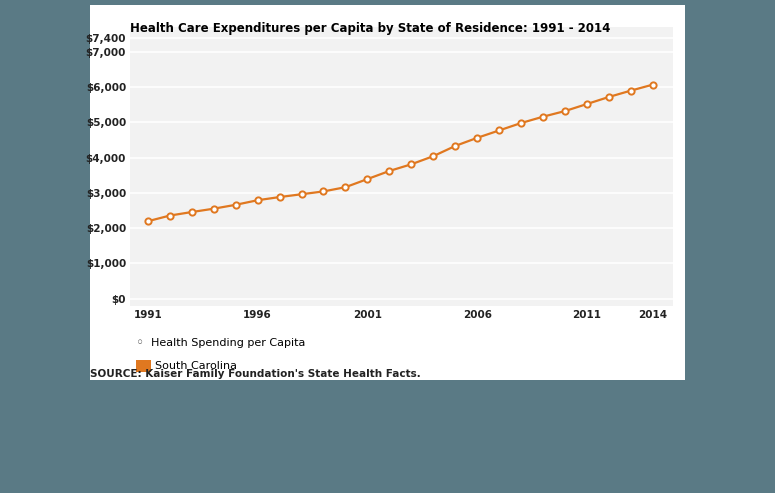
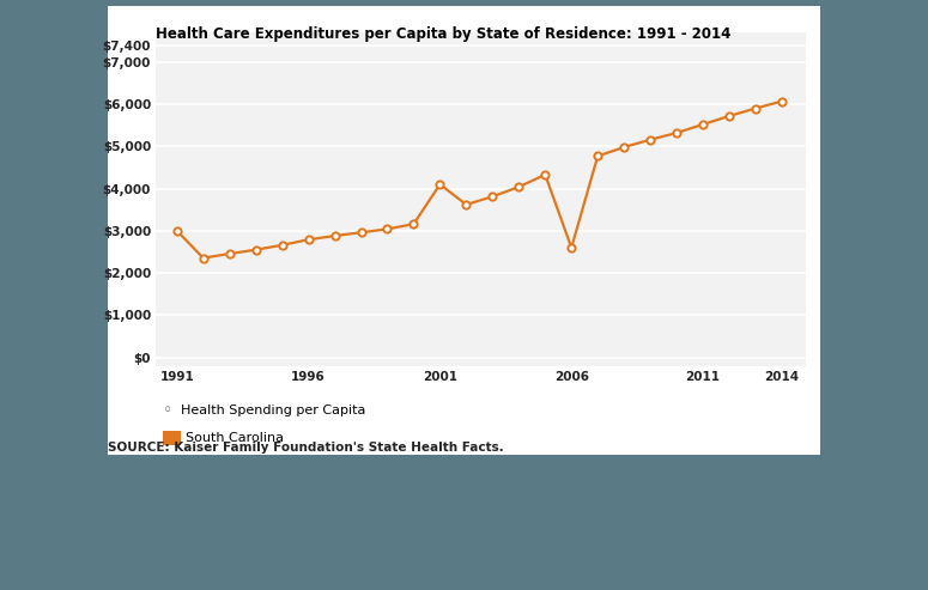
1991: $2,190 -> $3,000
2001: $3,390 -> $4,100
2006: $4,560 -> $2,600
